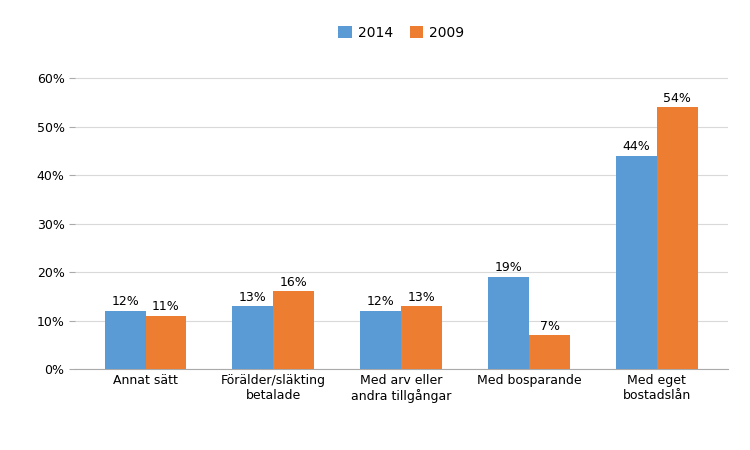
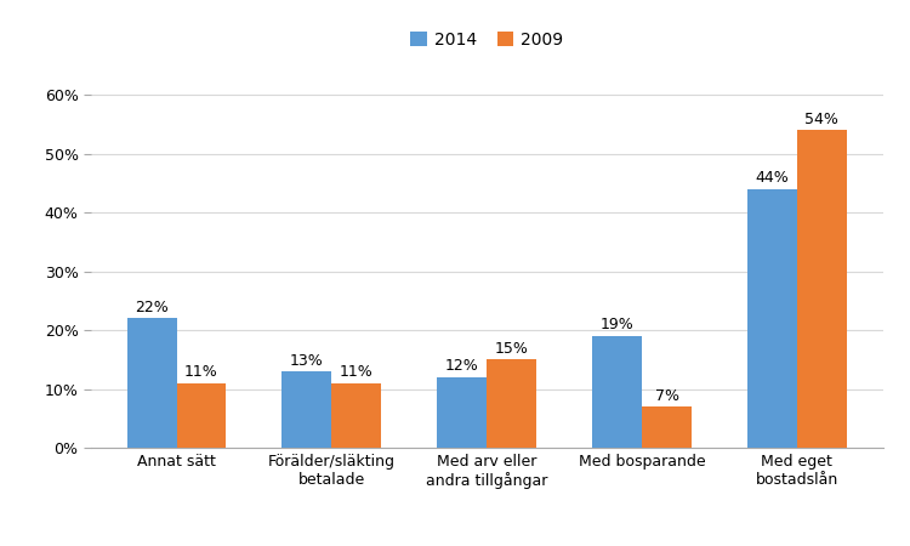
2014/Annat sätt: 12% -> 22%
2009/Förälder/släkting betalade: 16% -> 11%
2009/Med arv eller andra tillgångar: 13% -> 15%
